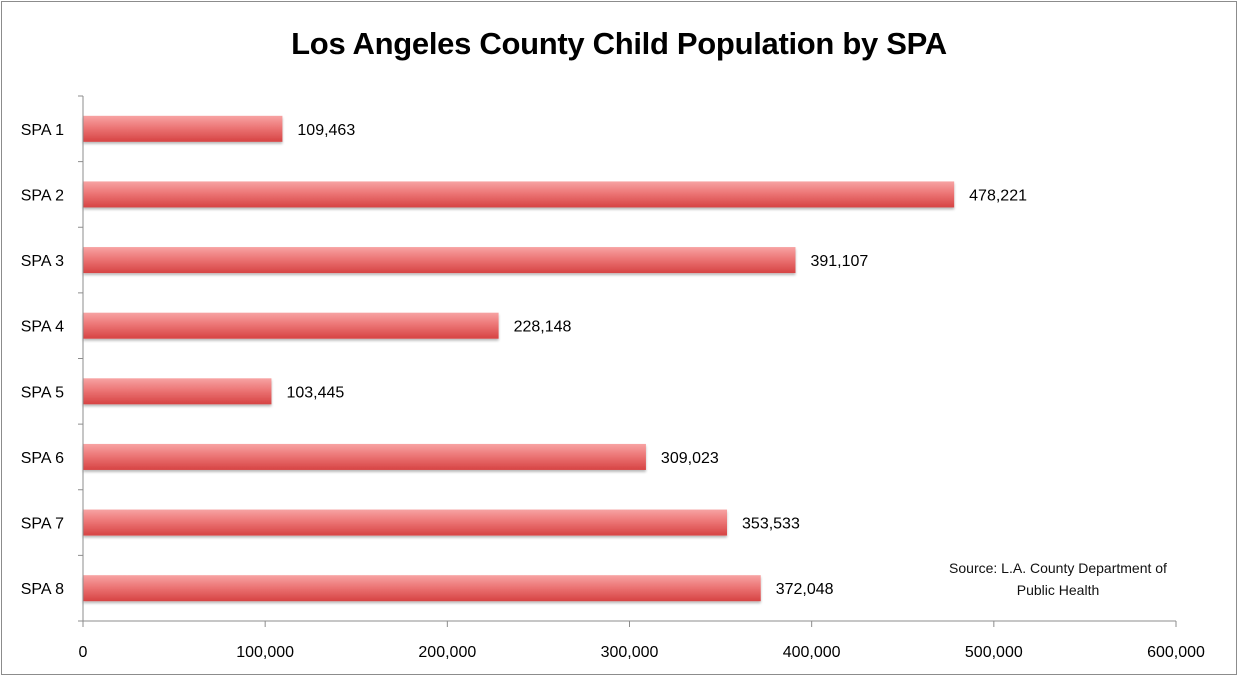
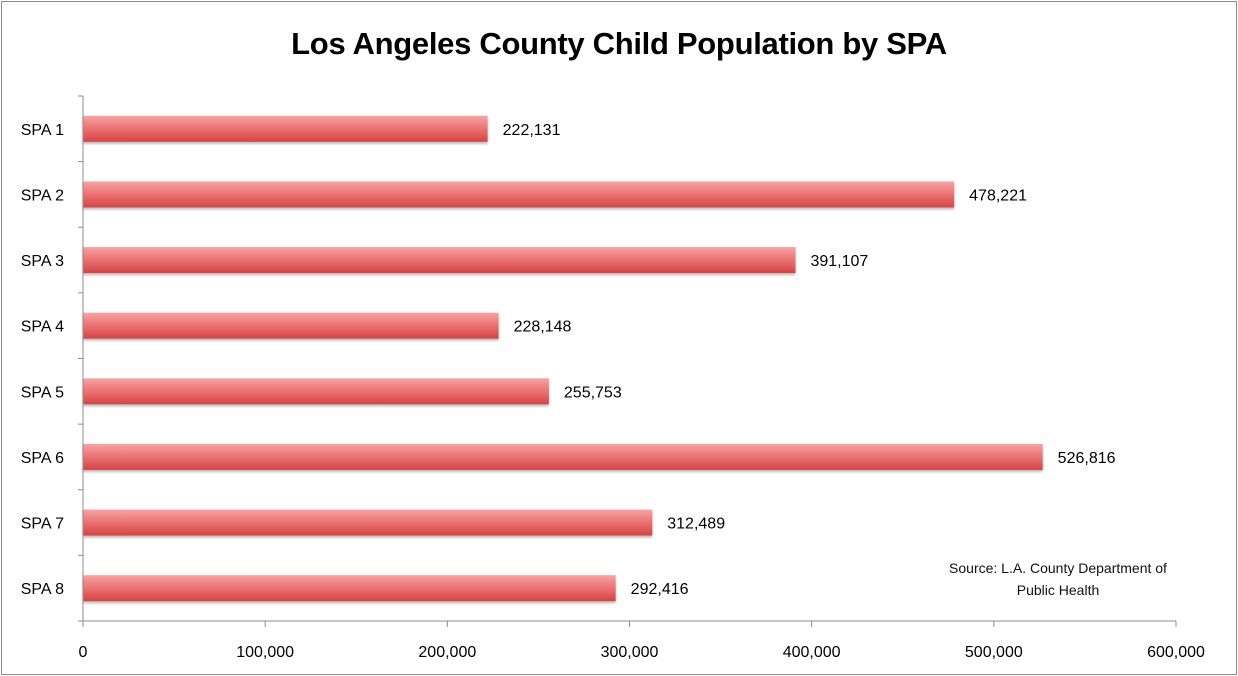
SPA 1: 109,463 -> 222,131
SPA 5: 103,445 -> 255,753
SPA 6: 309,023 -> 526,816
SPA 7: 353,533 -> 312,489
SPA 8: 372,048 -> 292,416
